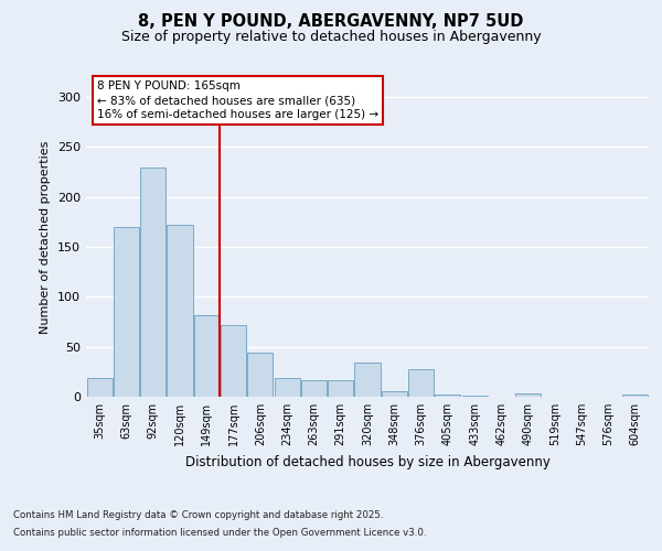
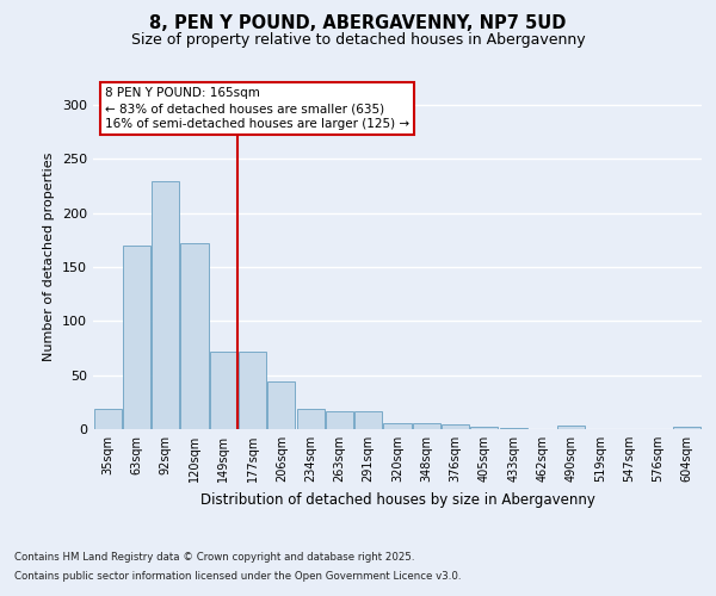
149sqm: 82 -> 72
320sqm: 34 -> 6
376sqm: 28 -> 4
